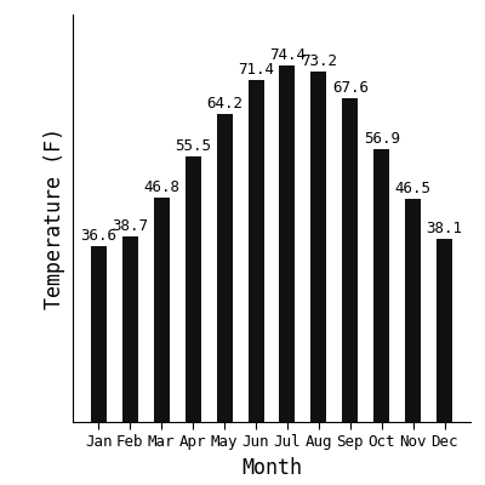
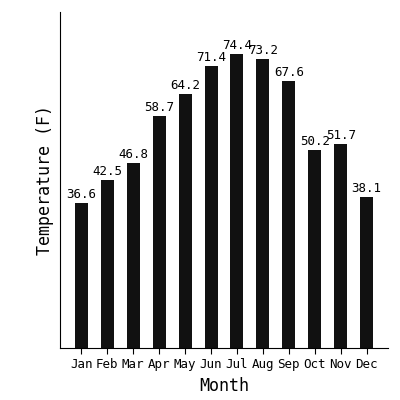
Feb: 38.7 -> 42.5
Apr: 55.5 -> 58.7
Oct: 56.9 -> 50.2
Nov: 46.5 -> 51.7
